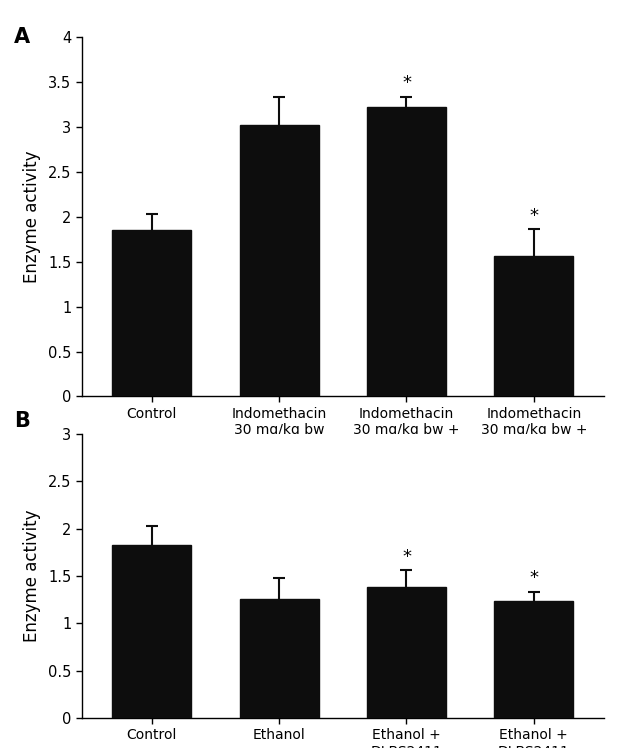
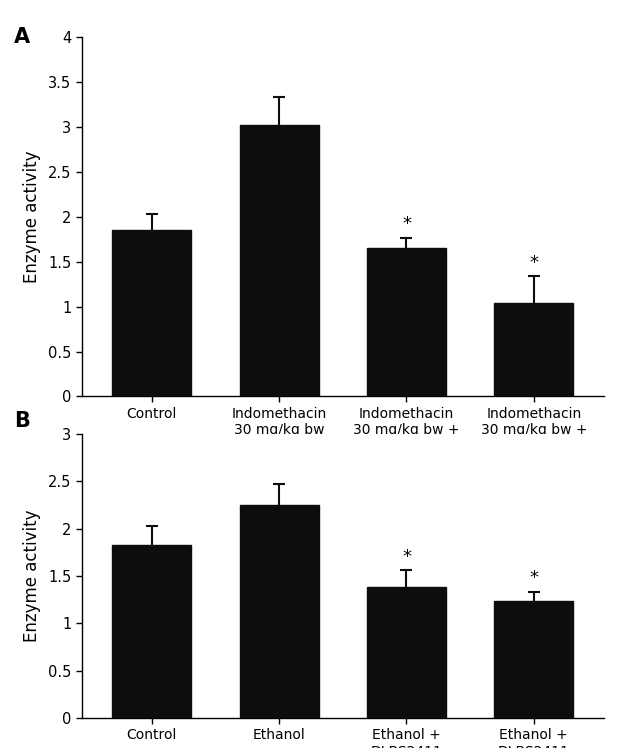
Indomethacin 30 mg/kg bw + DLBS2411 20 mg/kg bw: 3.22 -> 1.65
Indomethacin 30 mg/kg bw + DLBS2411 40 mg/kg bw: 1.56 -> 1.04
Ethanol: 1.26 -> 2.25
